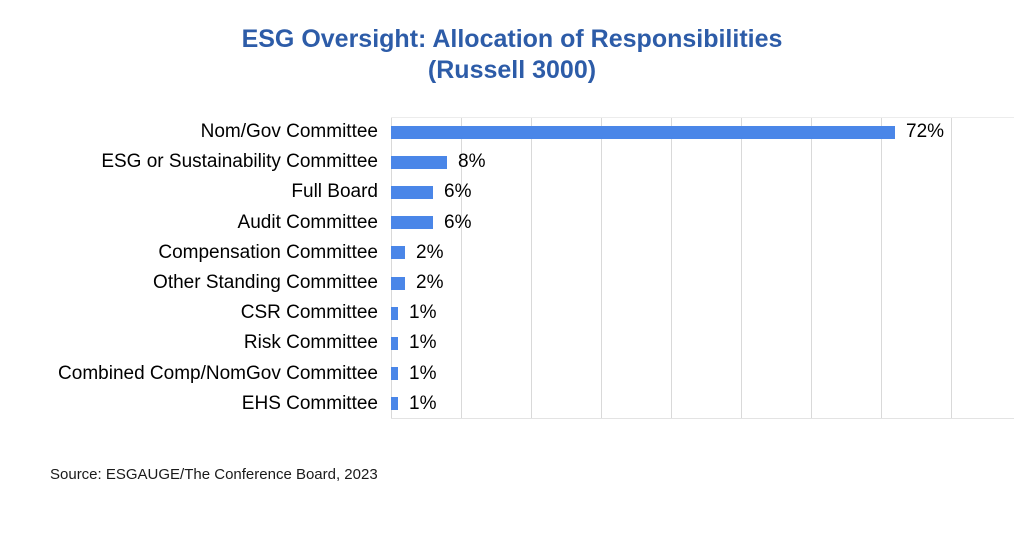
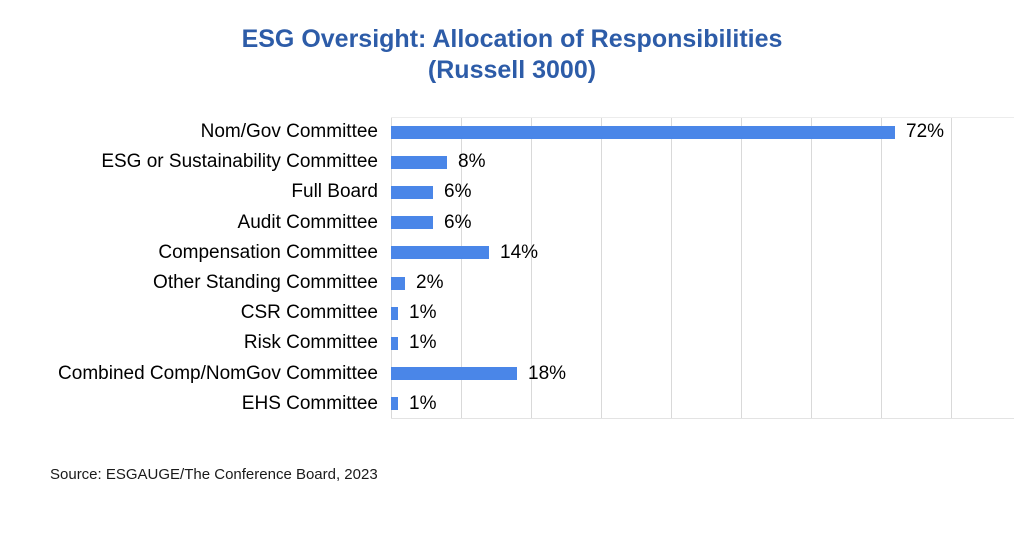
Compensation Committee: 2% -> 14%
Combined Comp/NomGov Committee: 1% -> 18%
